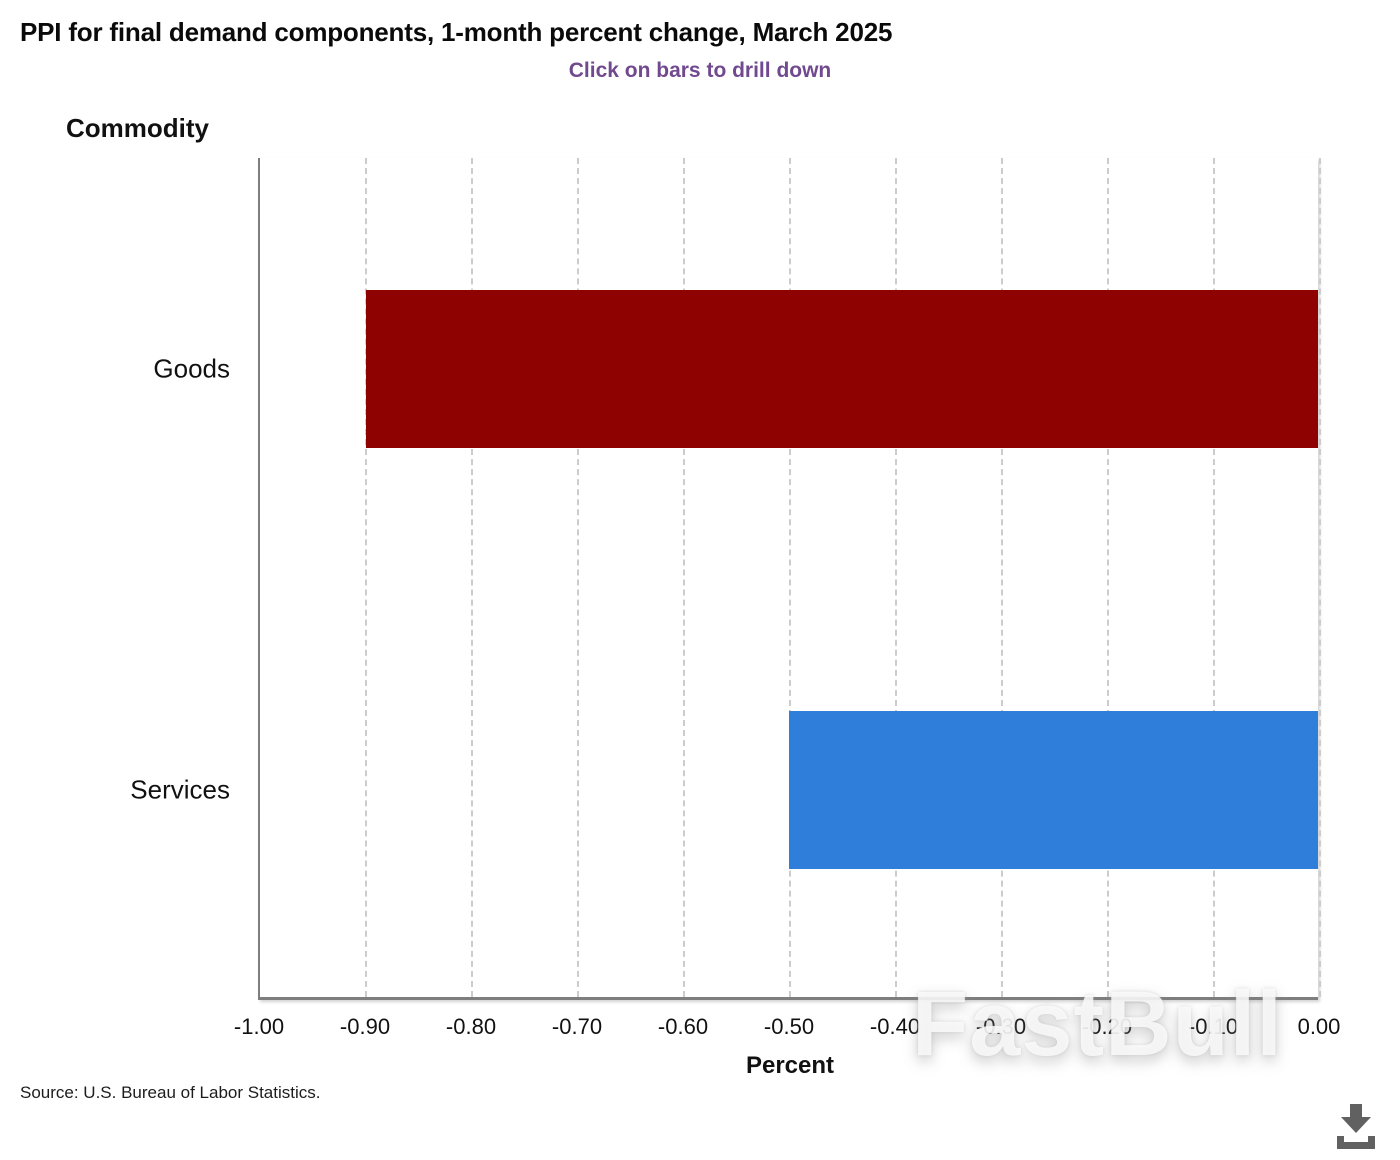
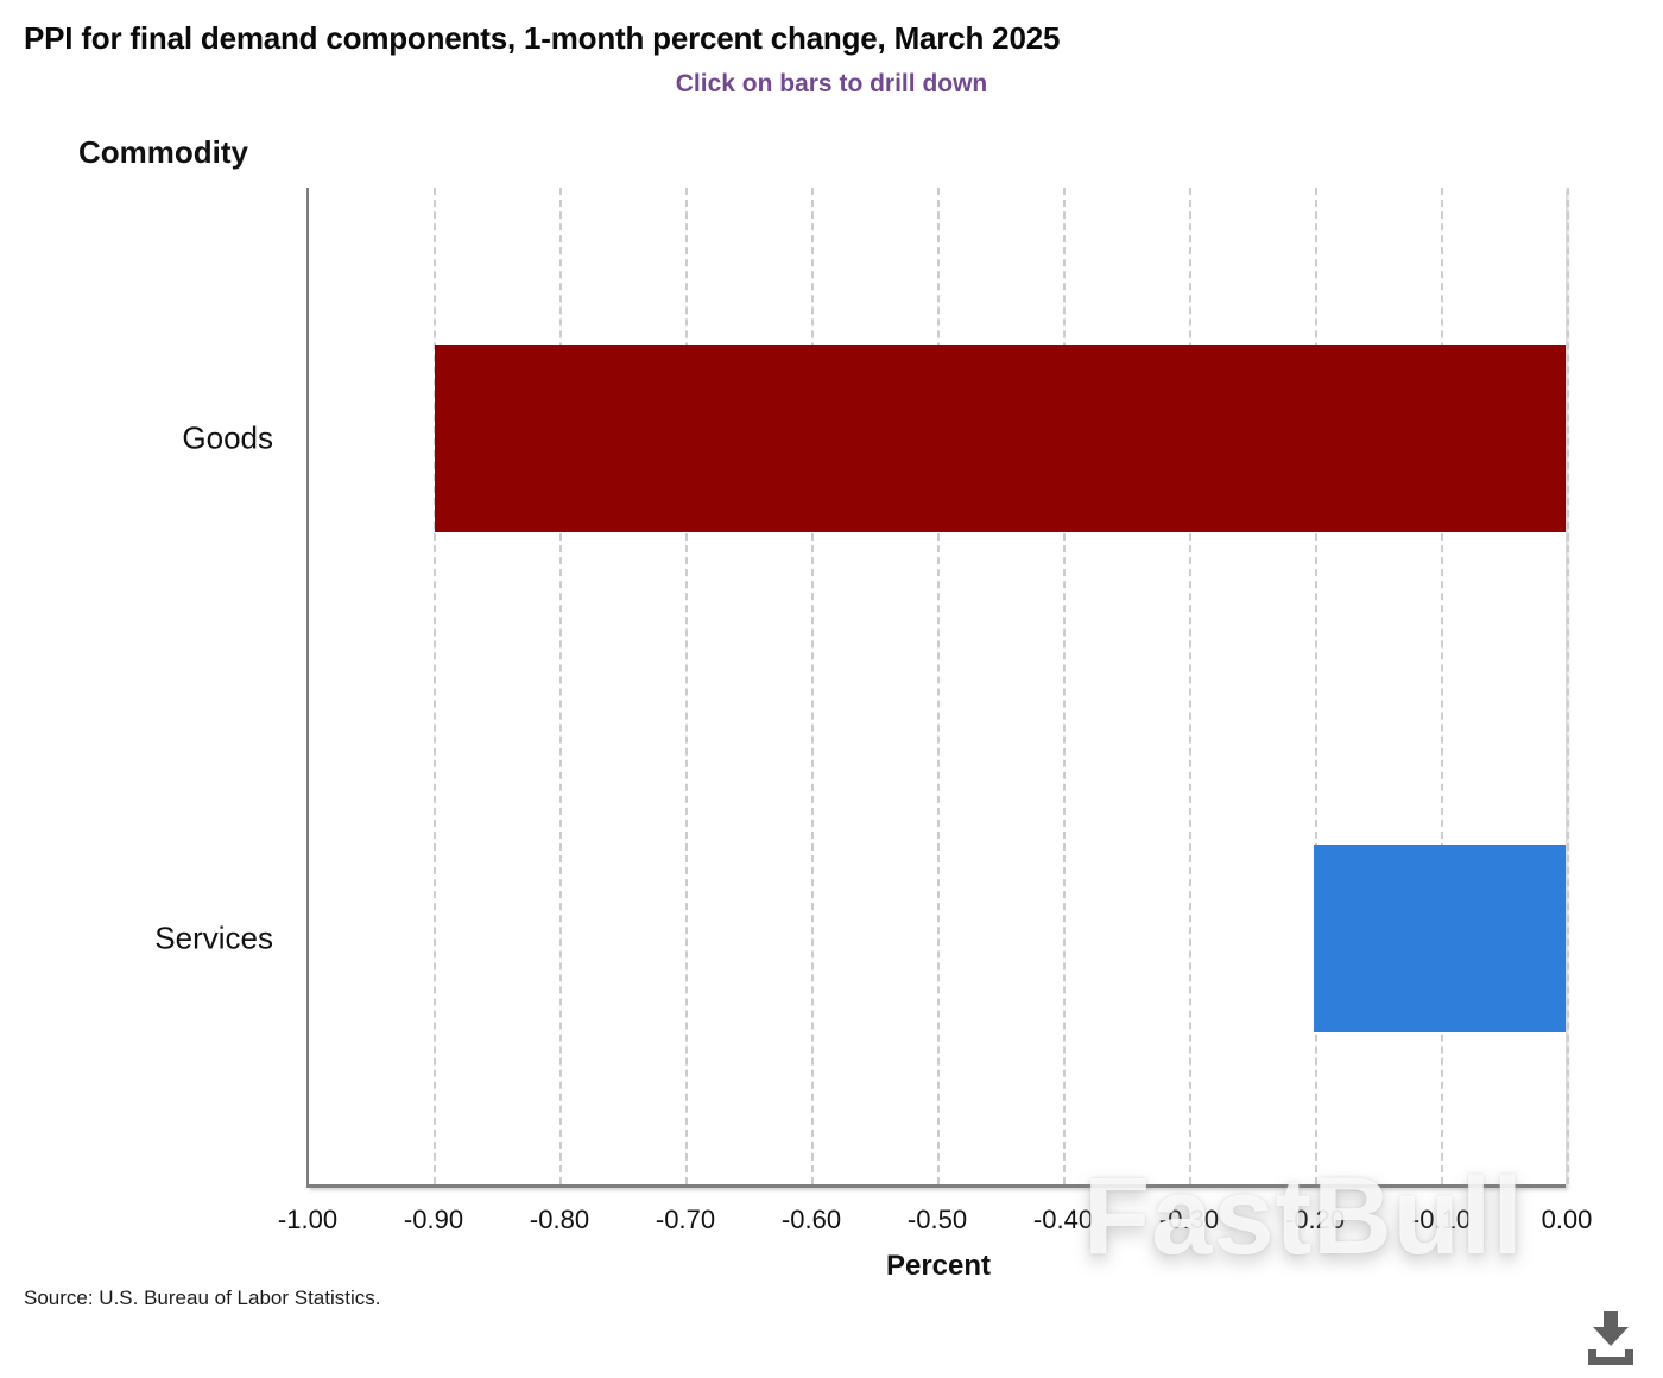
Services: -0.5 -> -0.2
